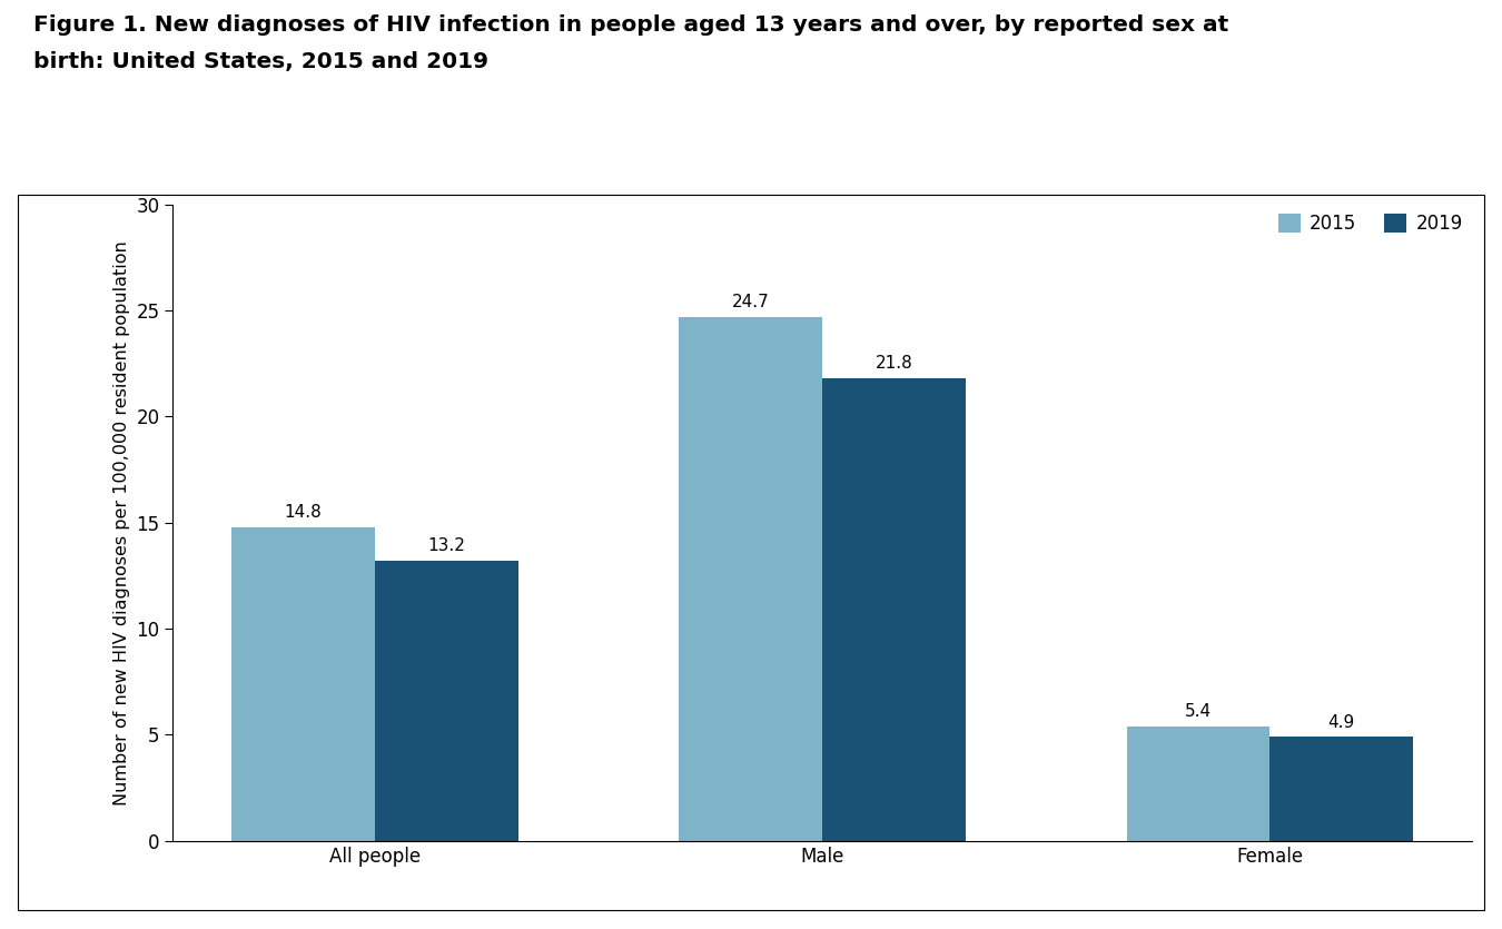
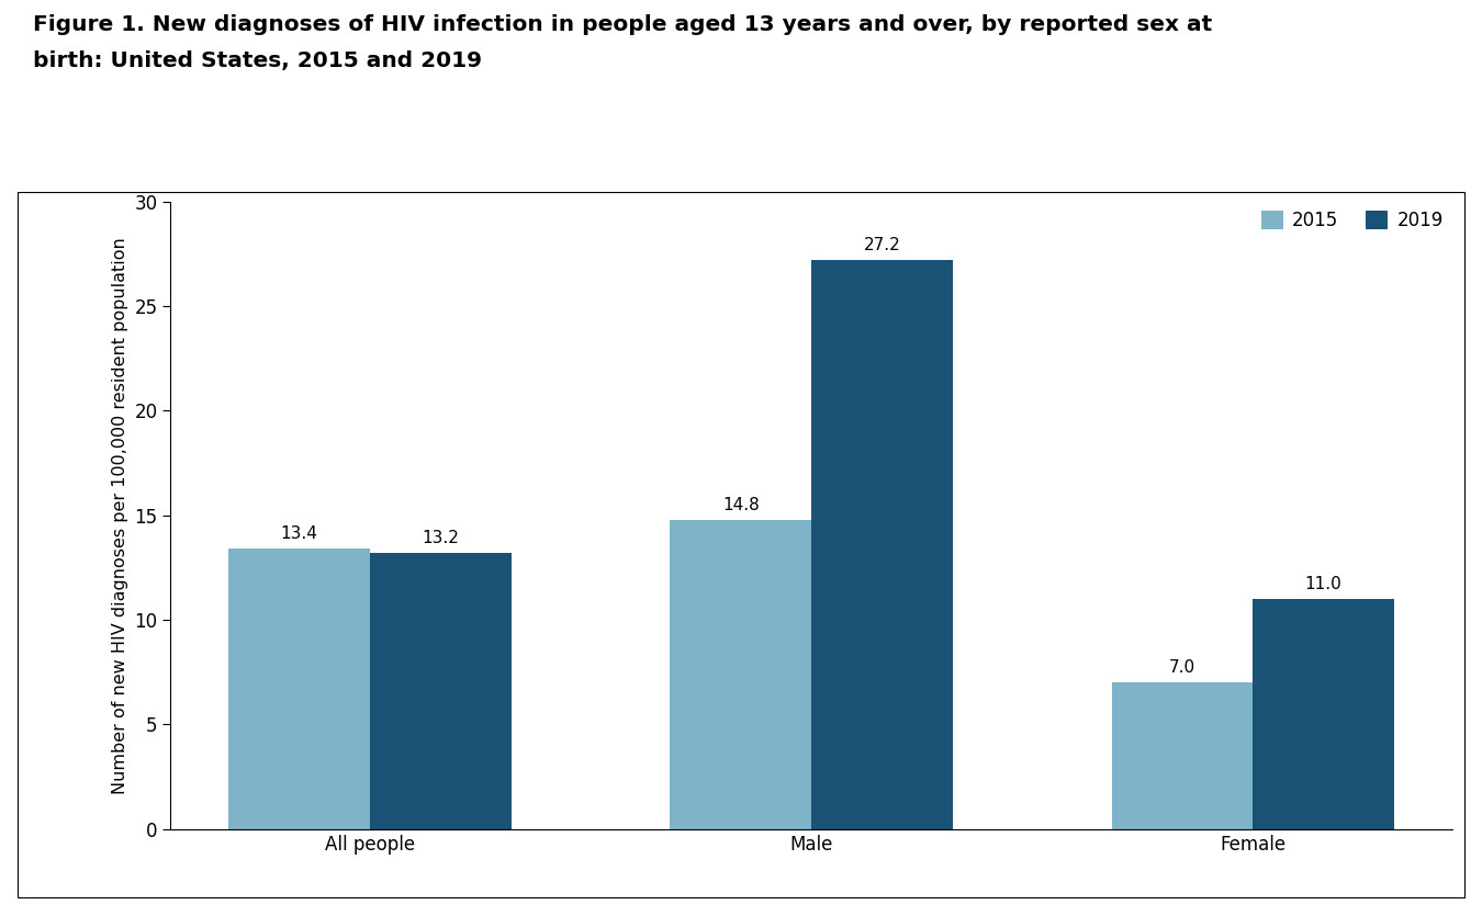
2015/All people: 14.8 -> 13.4
2015/Male: 24.7 -> 14.8
2019/Male: 21.8 -> 27.2
2015/Female: 5.4 -> 7.0
2019/Female: 4.9 -> 11.0
